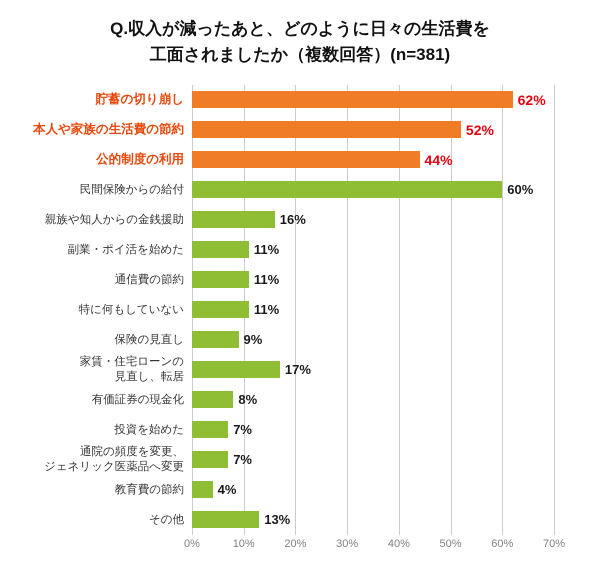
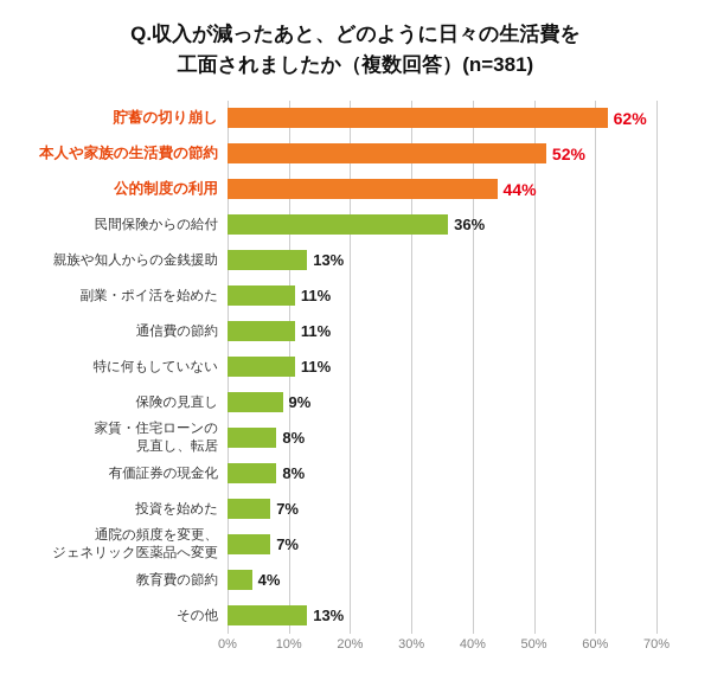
民間保険からの給付: 60% -> 36%
親族や知人からの金銭援助: 16% -> 13%
家賃・住宅ローンの 見直し、転居: 17% -> 8%
